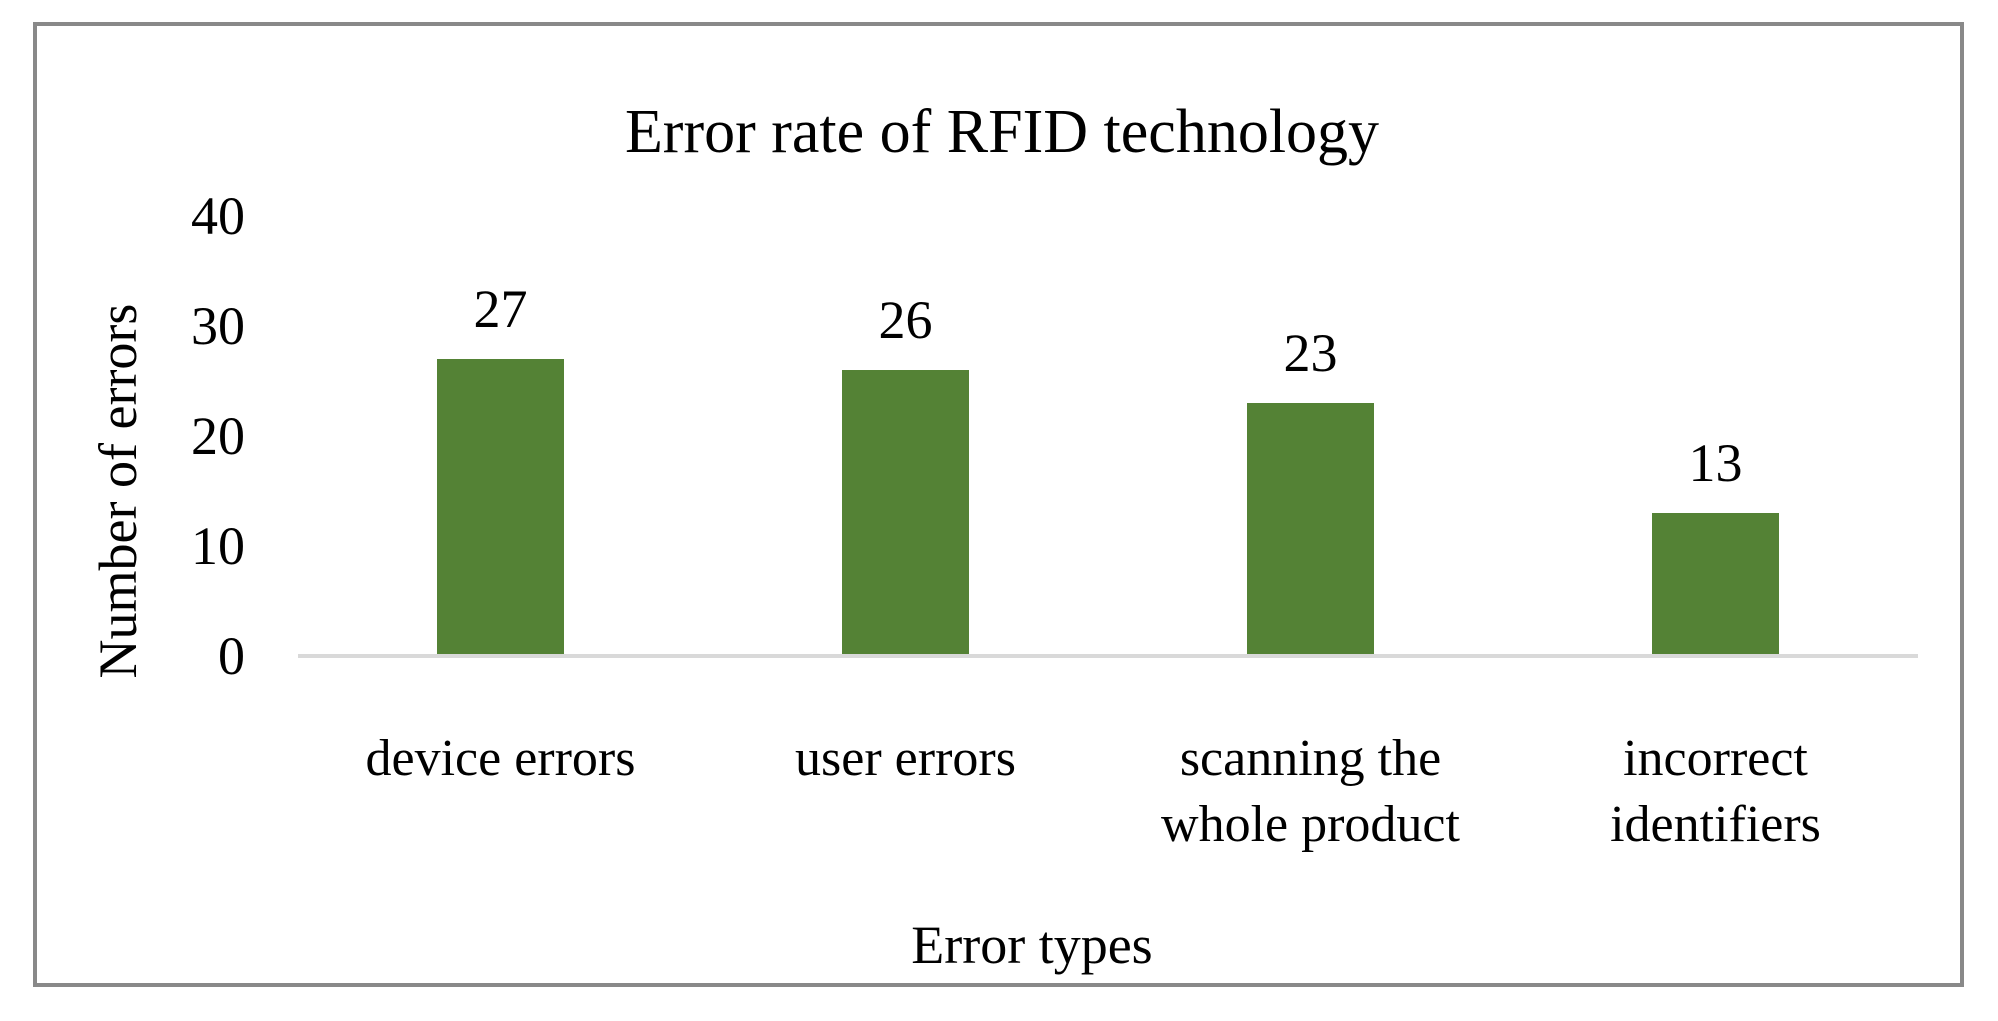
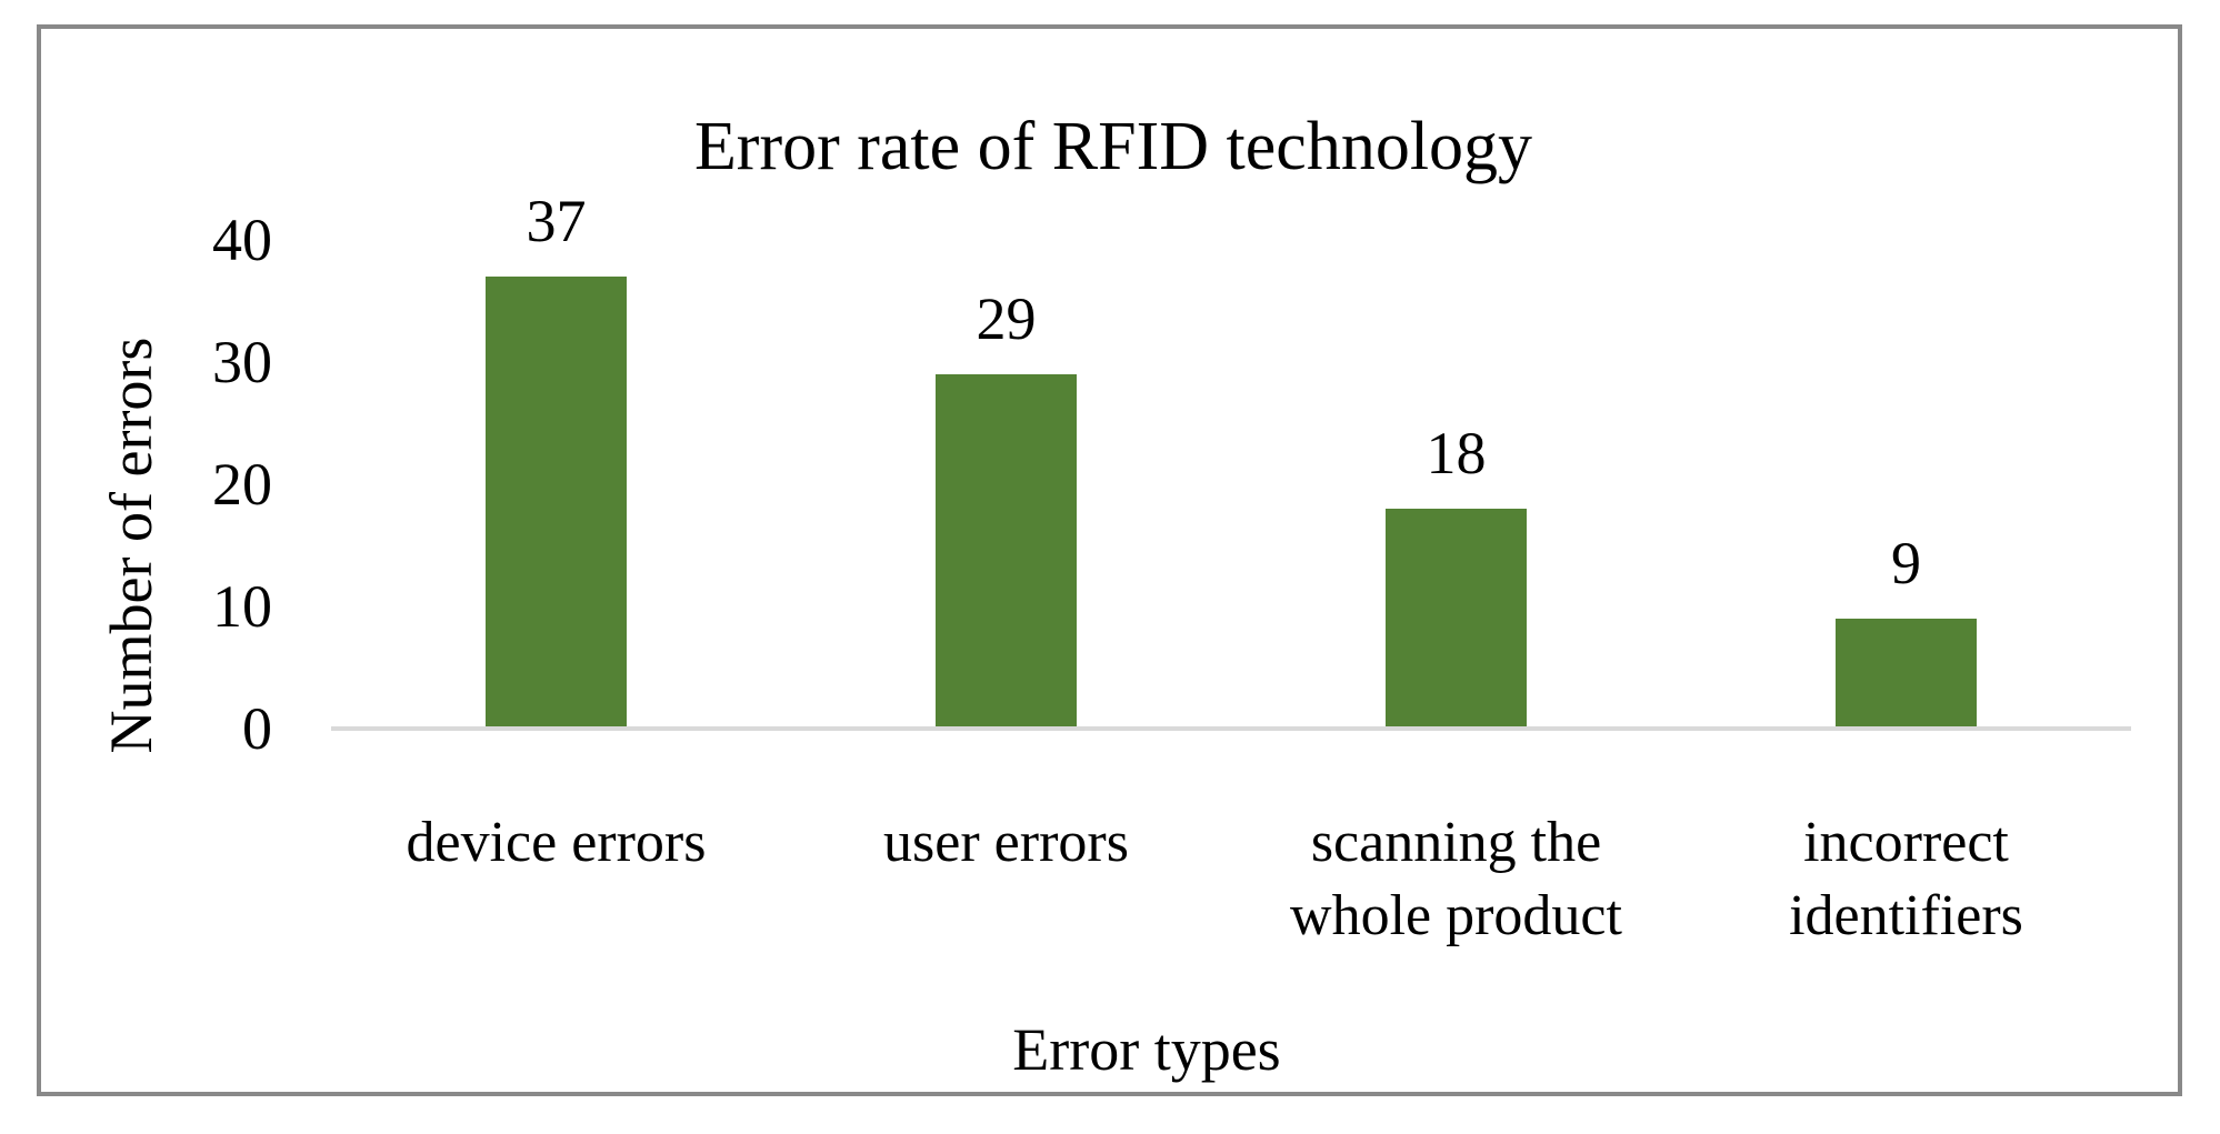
device errors: 27 -> 37
user errors: 26 -> 29
scanning the whole product: 23 -> 18
incorrect identifiers: 13 -> 9
